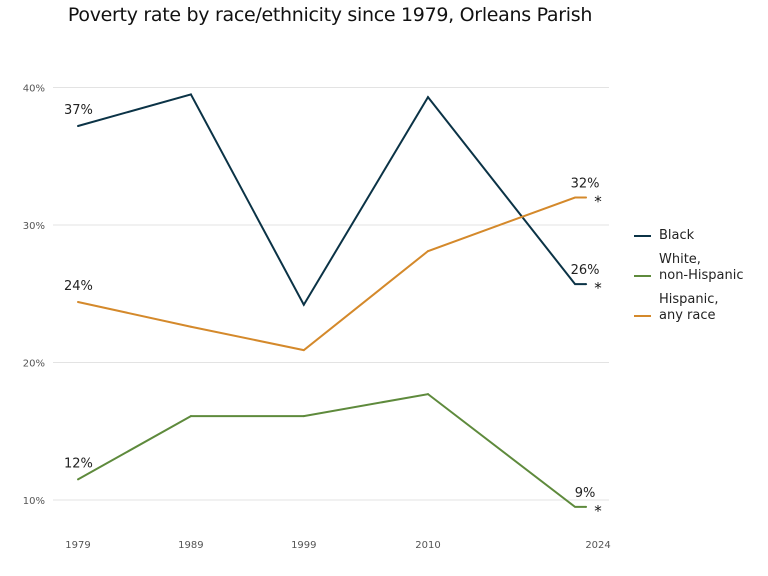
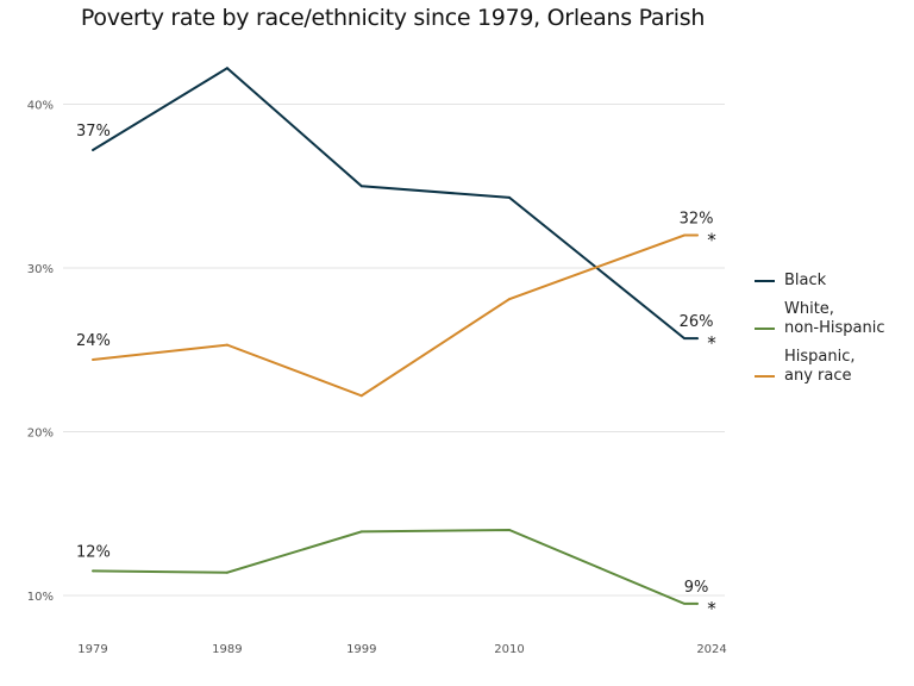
Black/1989: 39.5% -> 42.2%
White, non-Hispanic/1989: 16.1% -> 11.4%
Hispanic, any race/1989: 22.6% -> 25.3%
Black/1999: 24.2% -> 35.0%
White, non-Hispanic/1999: 16.1% -> 13.9%
Hispanic, any race/1999: 20.9% -> 22.2%
Black/2010: 39.3% -> 34.3%
White, non-Hispanic/2010: 17.7% -> 14.0%
